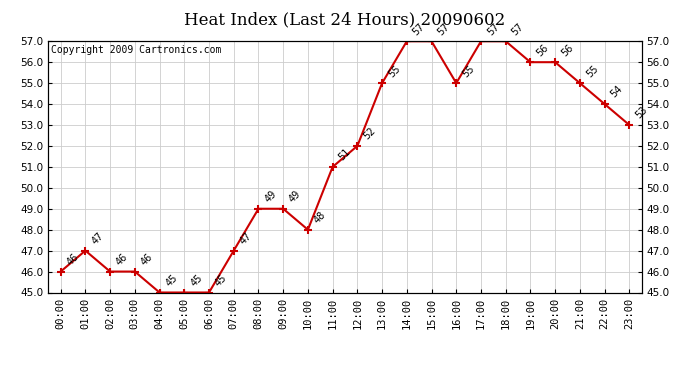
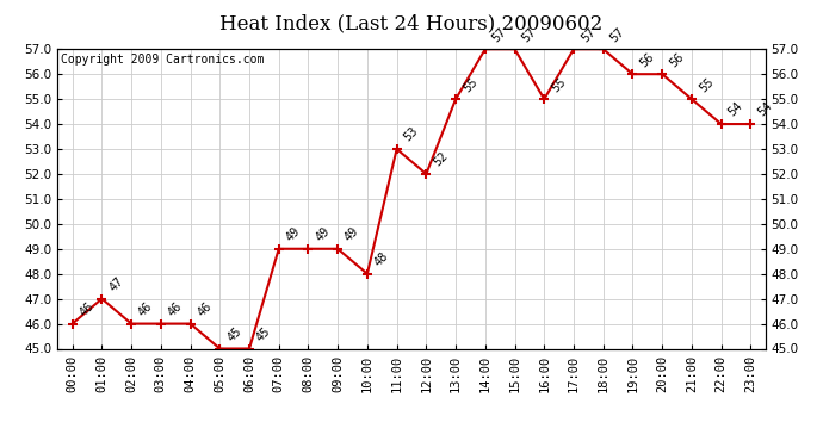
04:00: 45 -> 46
07:00: 47 -> 49
11:00: 51 -> 53
23:00: 53 -> 54
